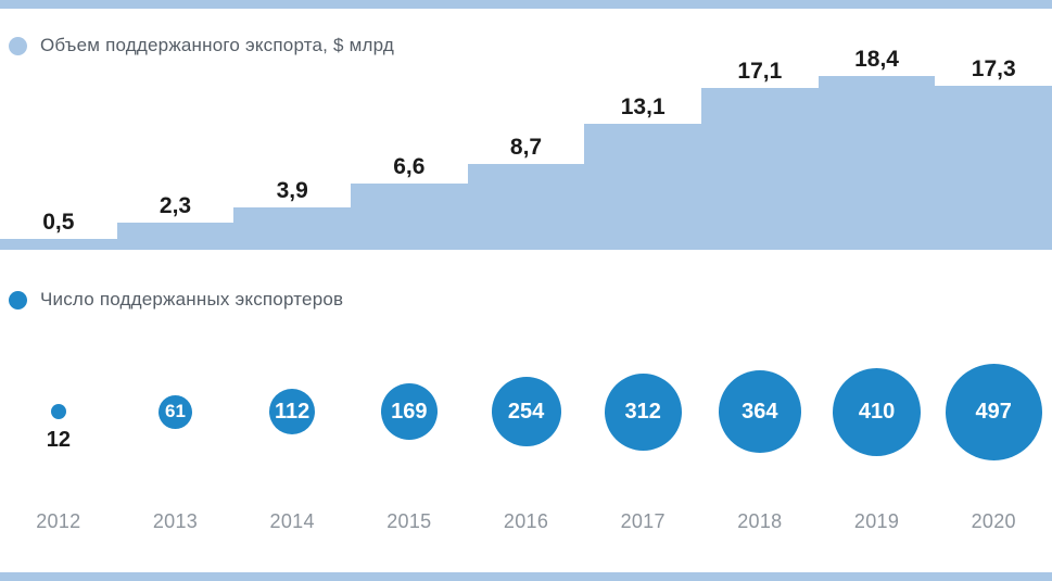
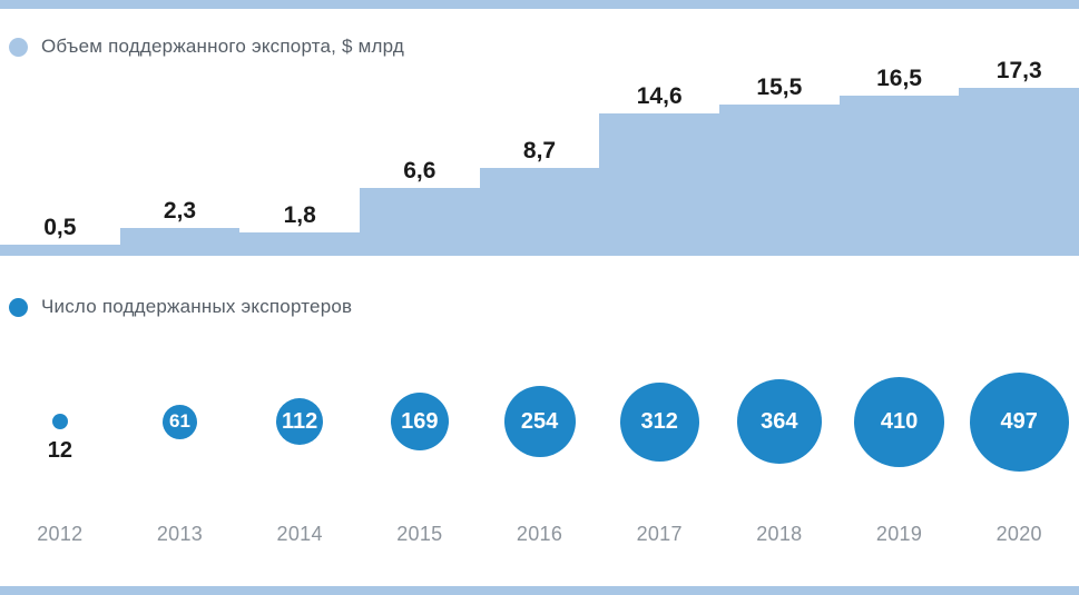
Объем поддержанного экспорта, $ млрд/2014: 3,9 -> 1,8
Объем поддержанного экспорта, $ млрд/2017: 13,1 -> 14,6
Объем поддержанного экспорта, $ млрд/2018: 17,1 -> 15,5
Объем поддержанного экспорта, $ млрд/2019: 18,4 -> 16,5
